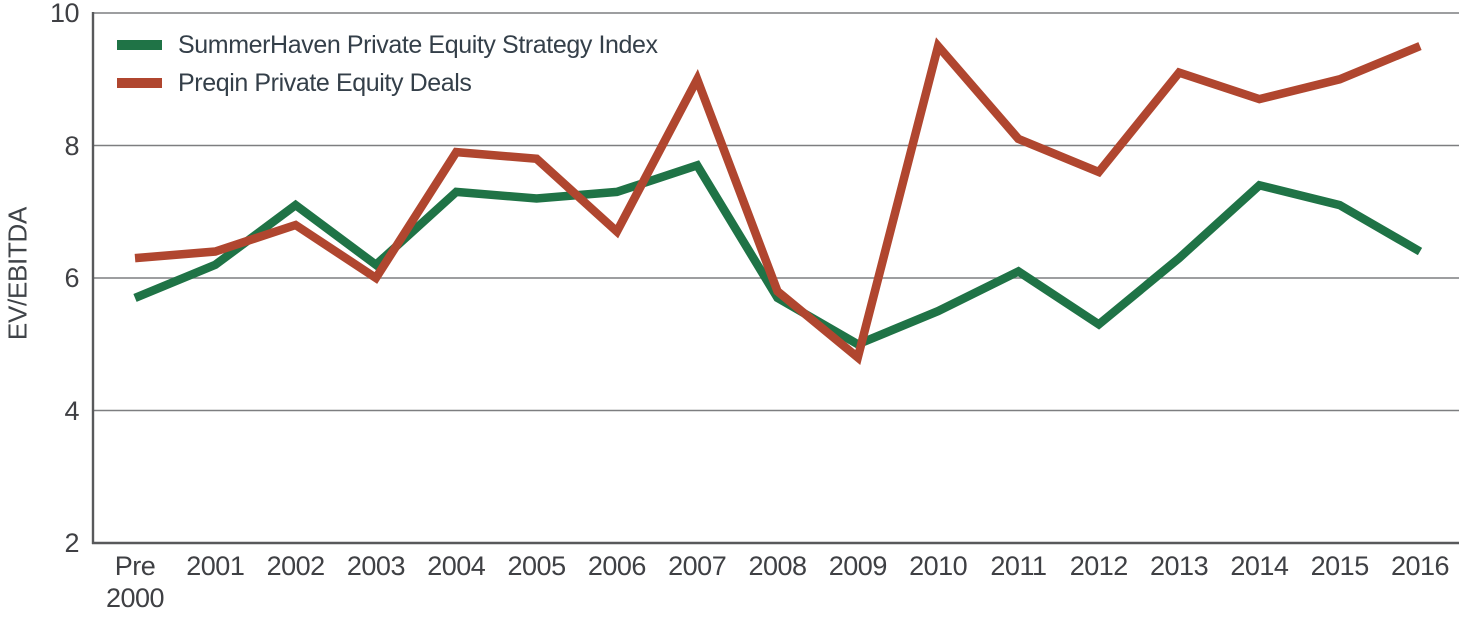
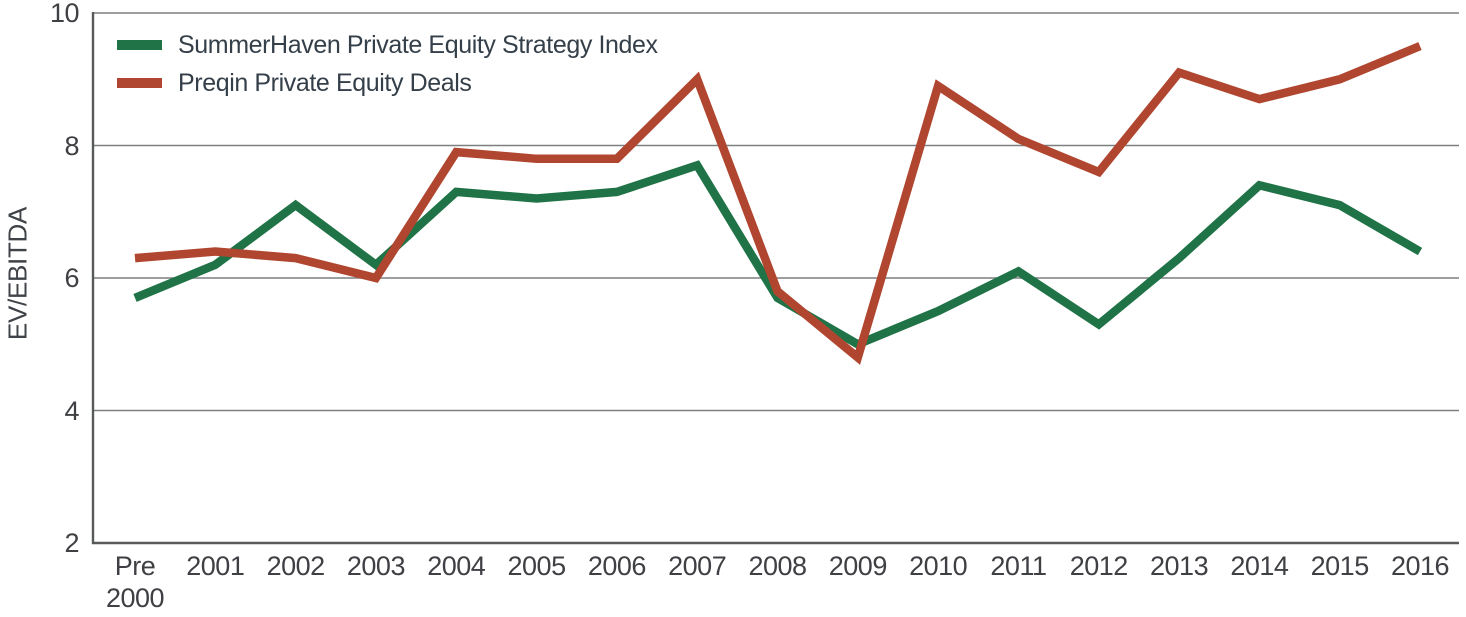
Preqin Private Equity Deals/2002: 6.8 -> 6.3
Preqin Private Equity Deals/2006: 6.7 -> 7.8
Preqin Private Equity Deals/2010: 9.5 -> 8.9
